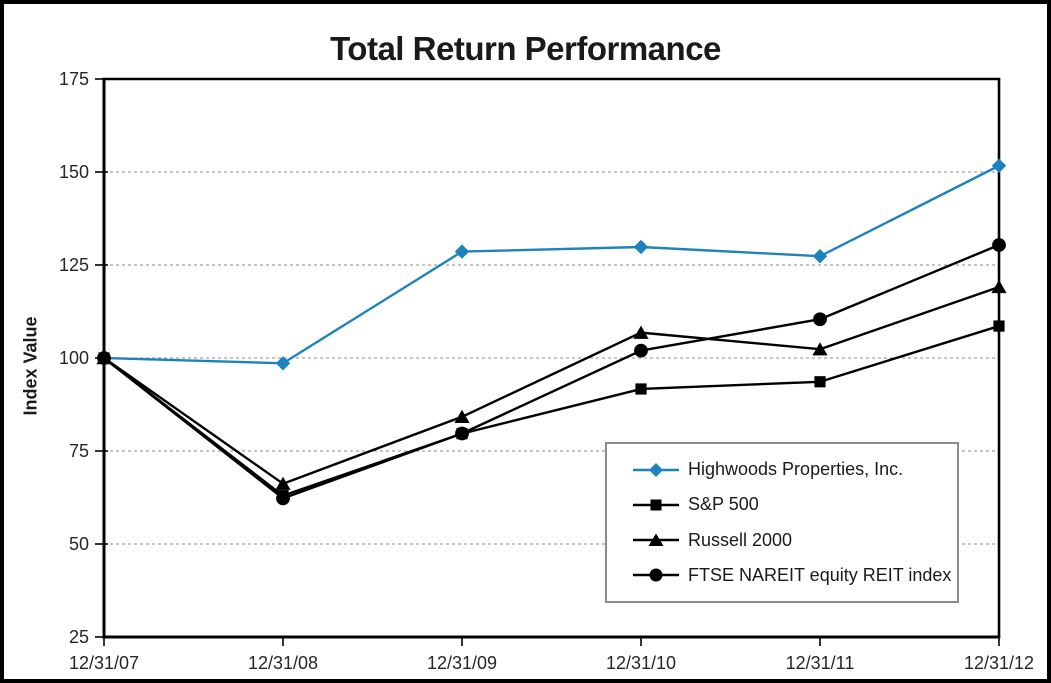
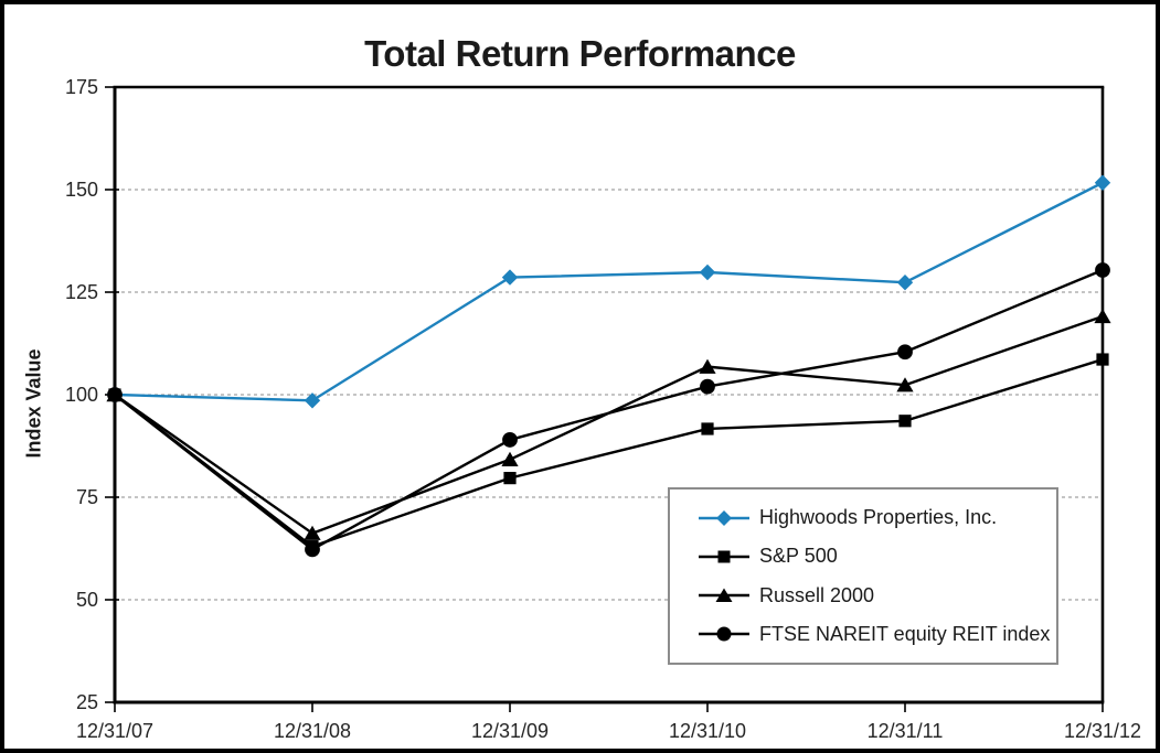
FTSE NAREIT equity REIT index/12/31/09: 80 -> 89
